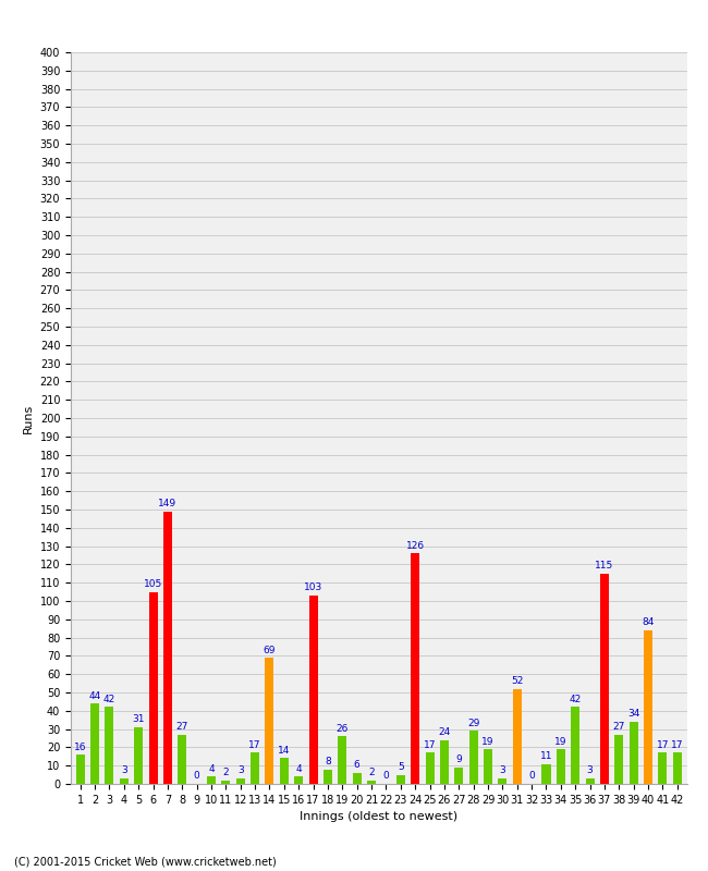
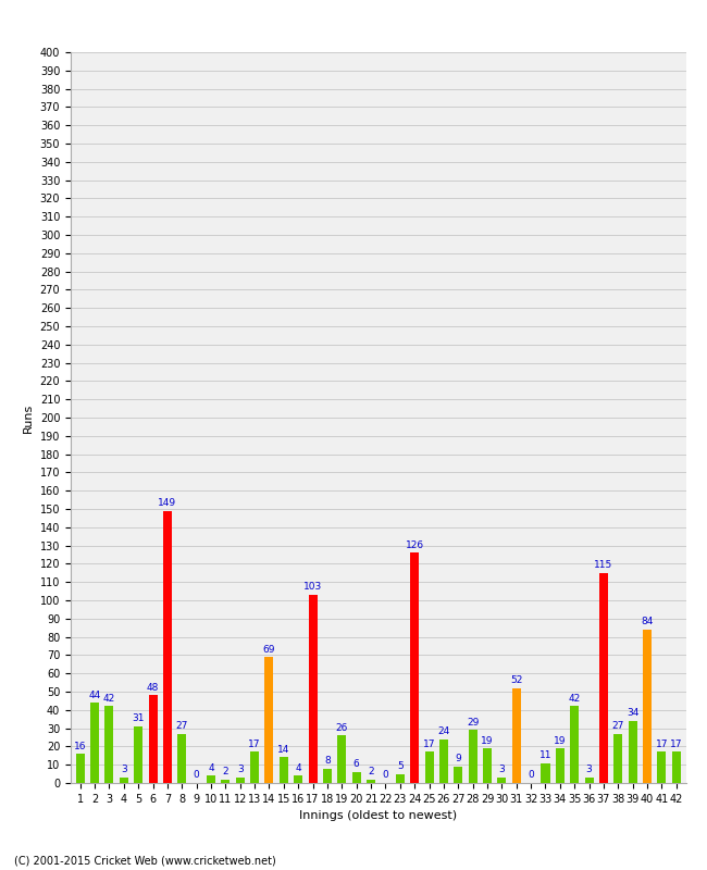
6: 105 -> 48
